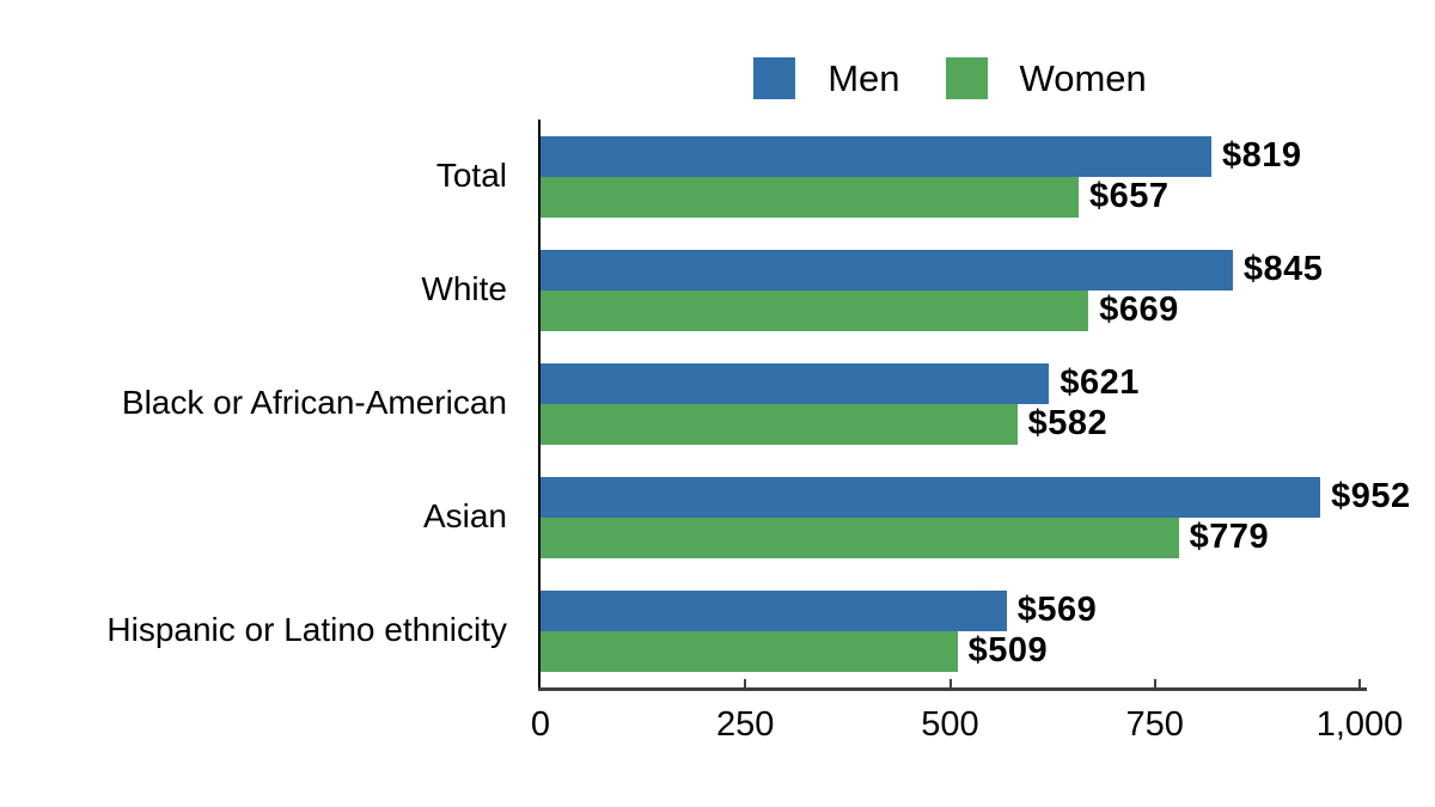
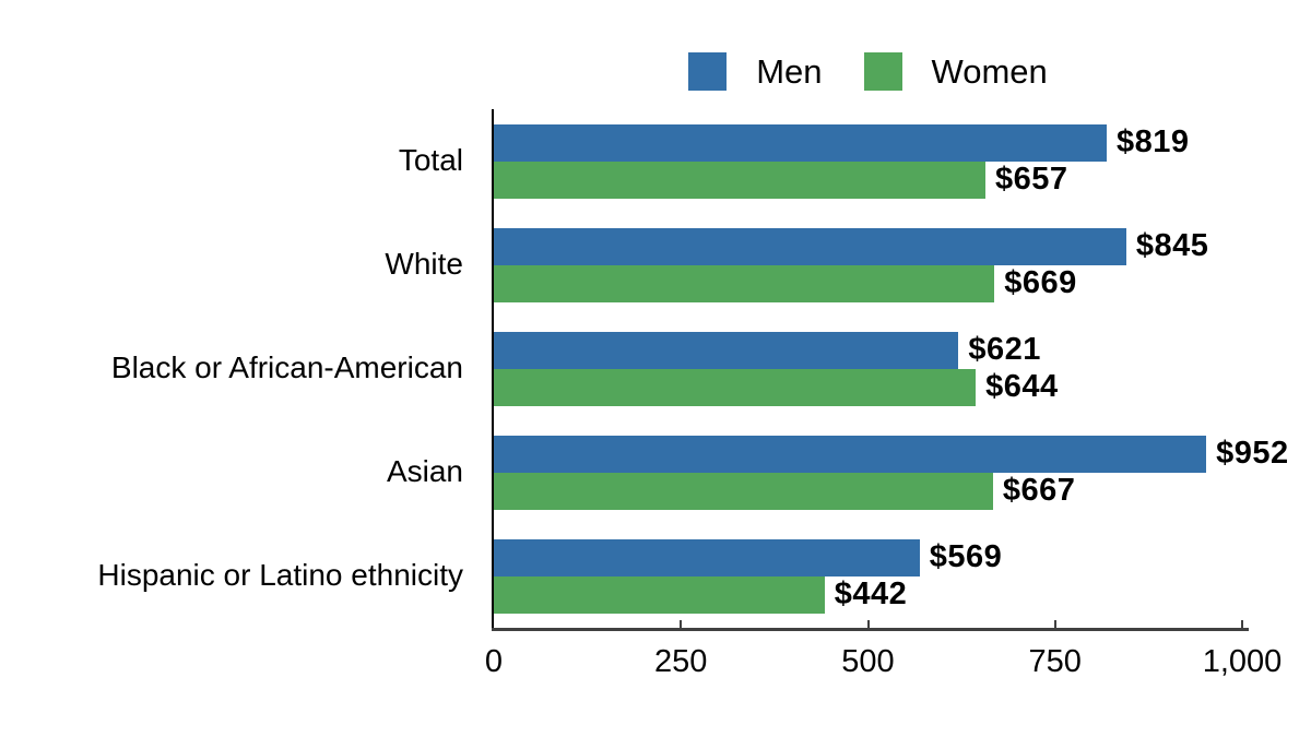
Women/Black or African-American: $582 -> $644
Women/Asian: $779 -> $667
Women/Hispanic or Latino ethnicity: $509 -> $442
